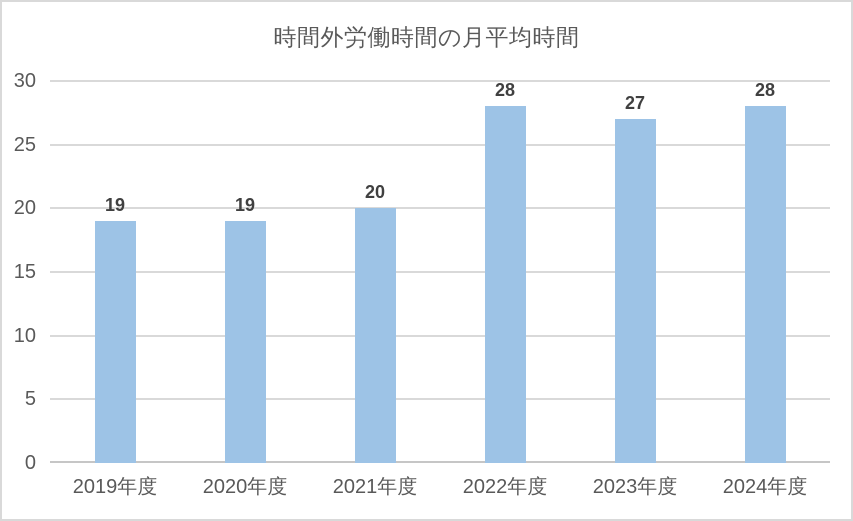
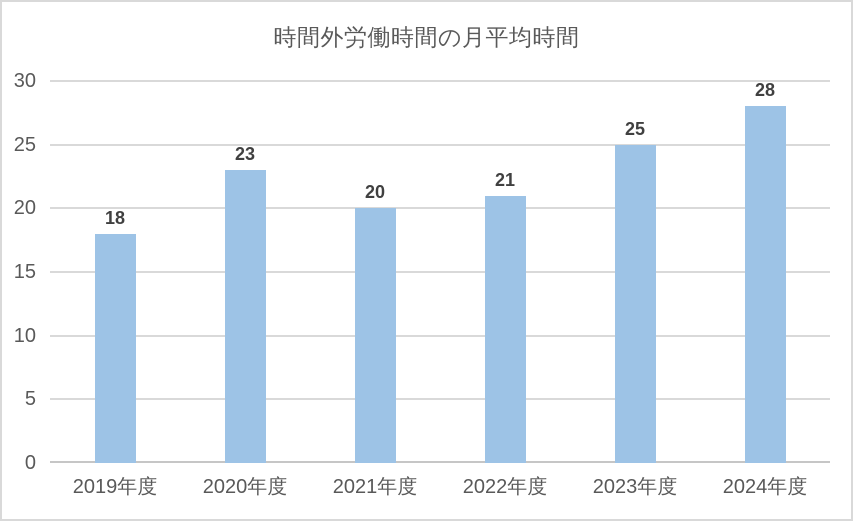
2019年度: 19 -> 18
2020年度: 19 -> 23
2022年度: 28 -> 21
2023年度: 27 -> 25
